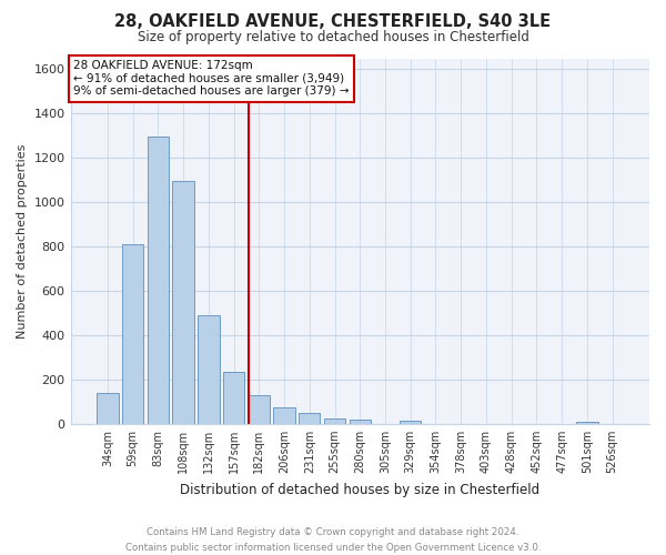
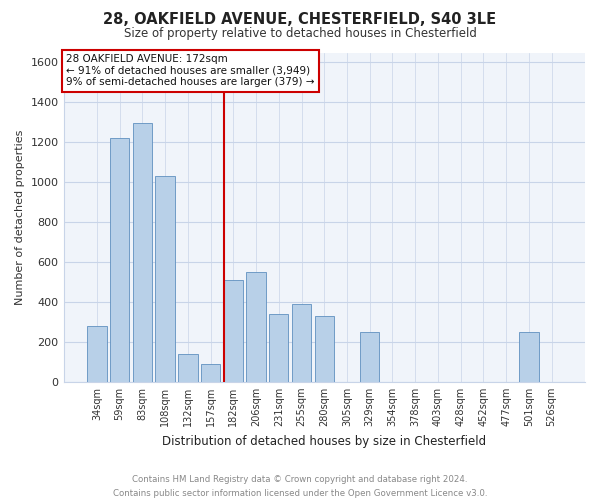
34sqm: 140 -> 280
59sqm: 810 -> 1220
108sqm: 1100 -> 1030
132sqm: 490 -> 140
157sqm: 240 -> 90
182sqm: 130 -> 510
206sqm: 80 -> 550
231sqm: 50 -> 340
255sqm: 20 -> 390
280sqm: 20 -> 330
329sqm: 20 -> 250
501sqm: 10 -> 250
